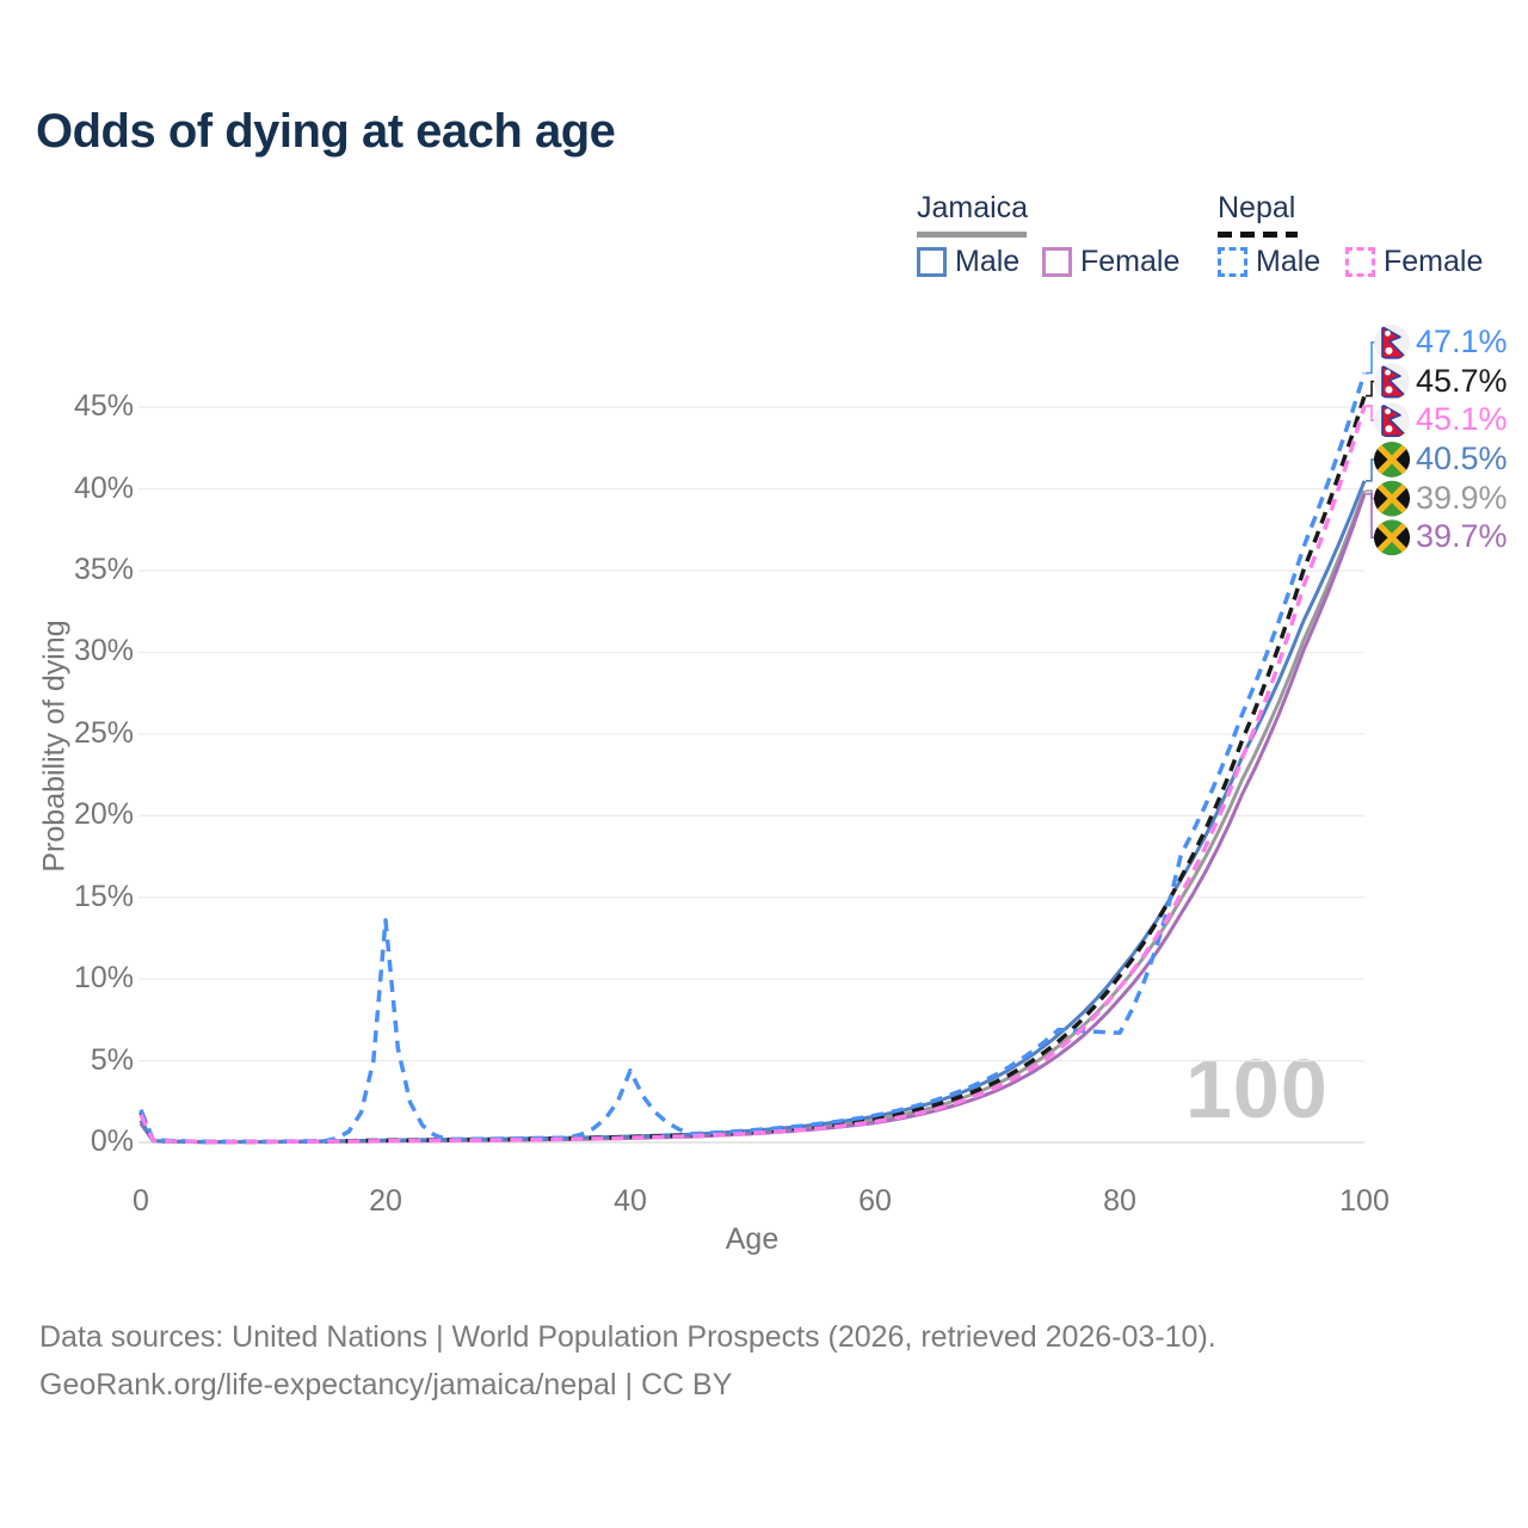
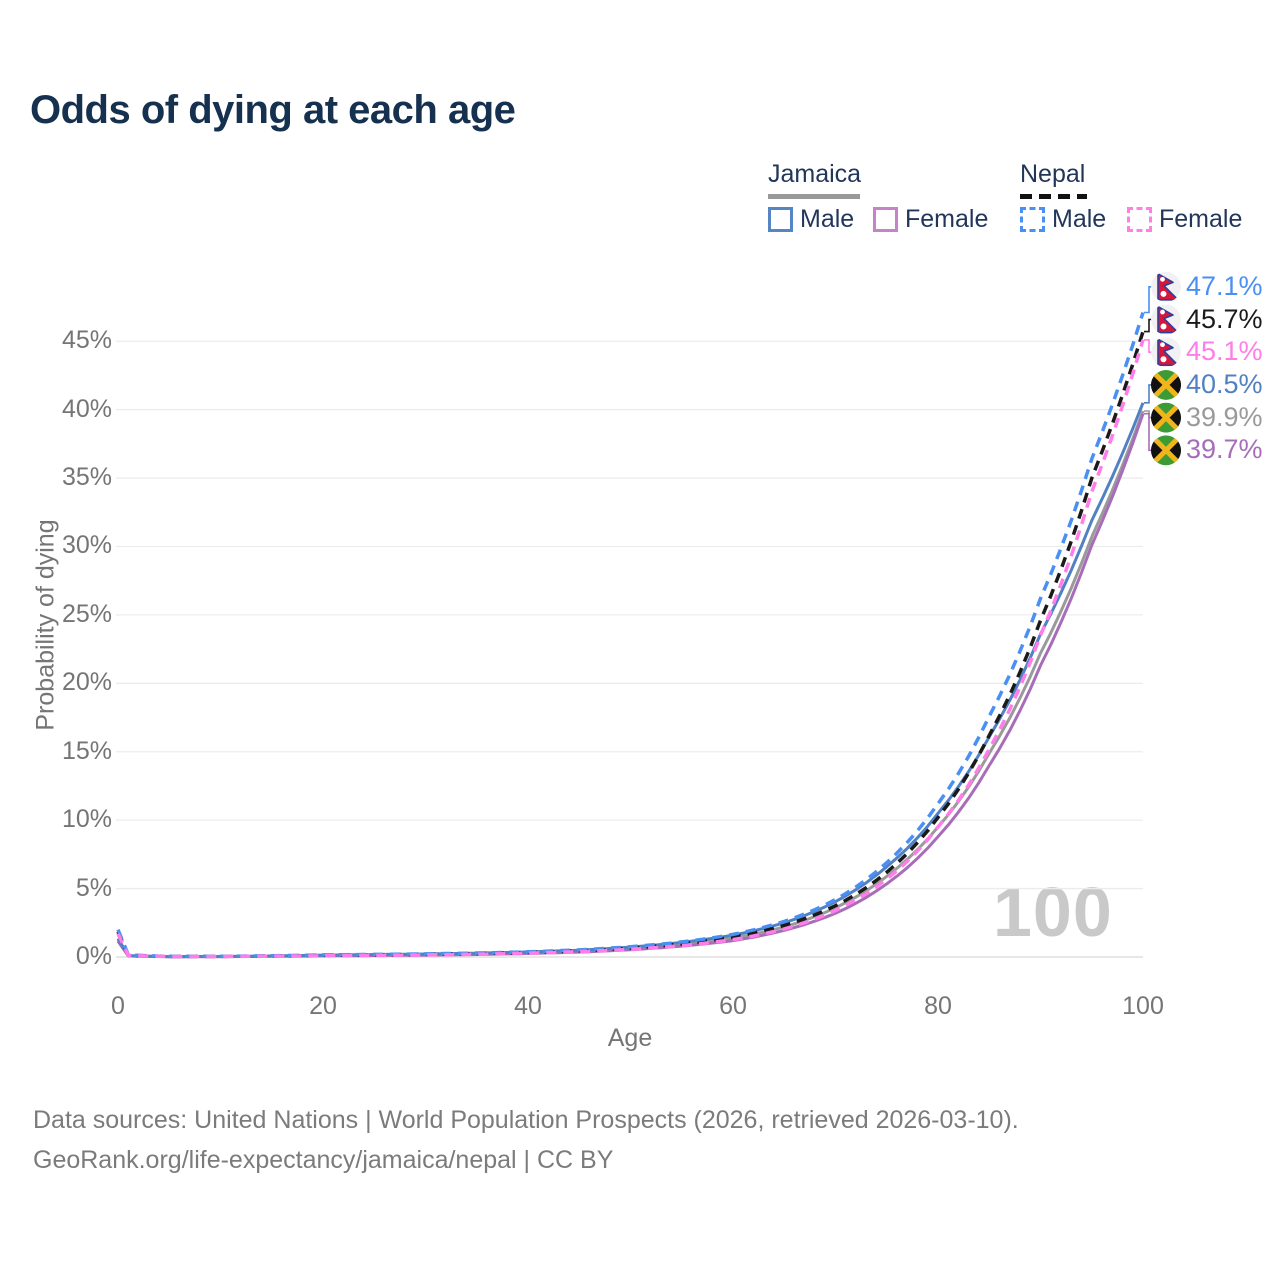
Nepal Male/20: 13.6% -> 0.1%
Nepal Male/40: 4.4% -> 0.4%
Nepal Male/80: 6.7% -> 11.2%
